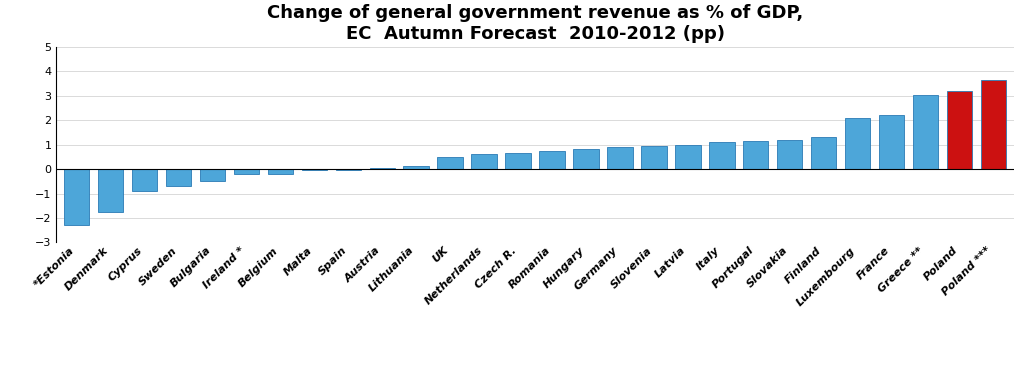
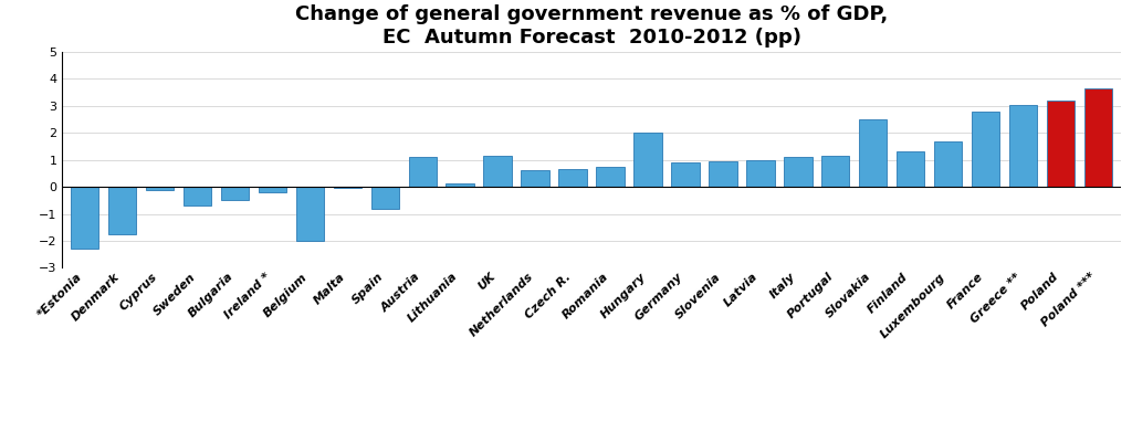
Cyprus: -0.90 -> -0.10
Belgium: -0.20 -> -2.00
Spain: -0.05 -> -0.80
Austria: 0.05 -> 1.10
UK: 0.50 -> 1.15
Hungary: 0.83 -> 2.00
Slovakia: 1.20 -> 2.50
Luxembourg: 2.10 -> 1.70
France: 2.20 -> 2.80
